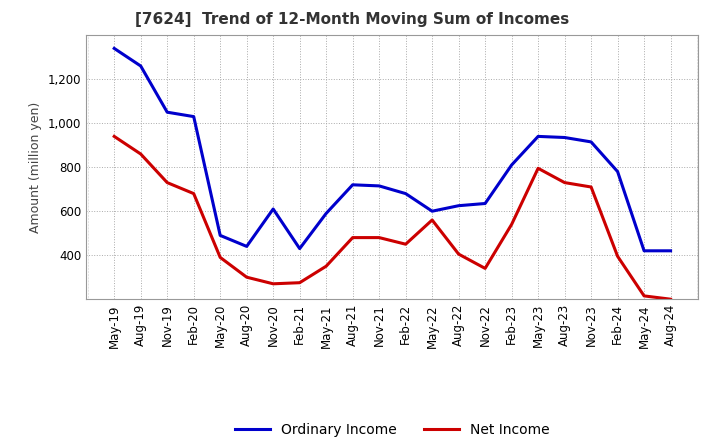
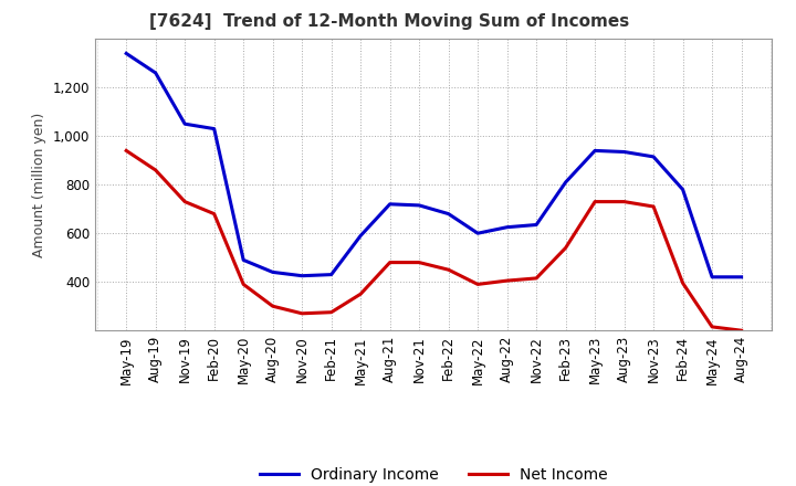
Ordinary Income/Nov-20: 610 -> 425
Net Income/May-22: 560 -> 390
Net Income/Nov-22: 340 -> 415
Net Income/May-23: 795 -> 730
